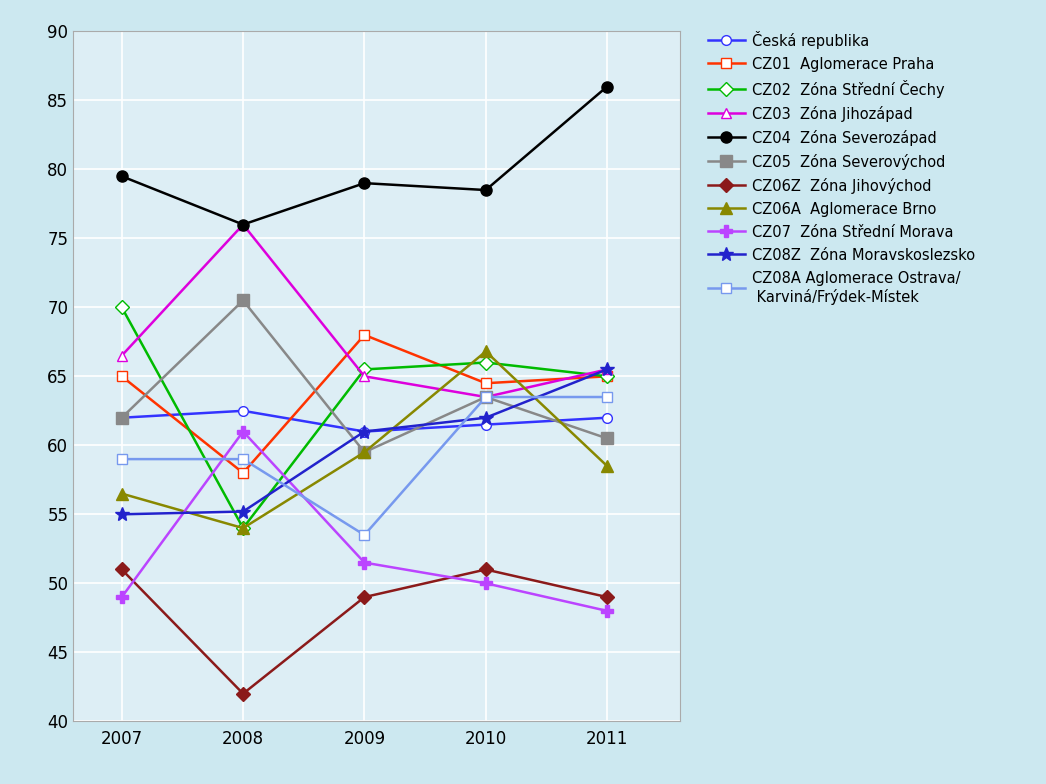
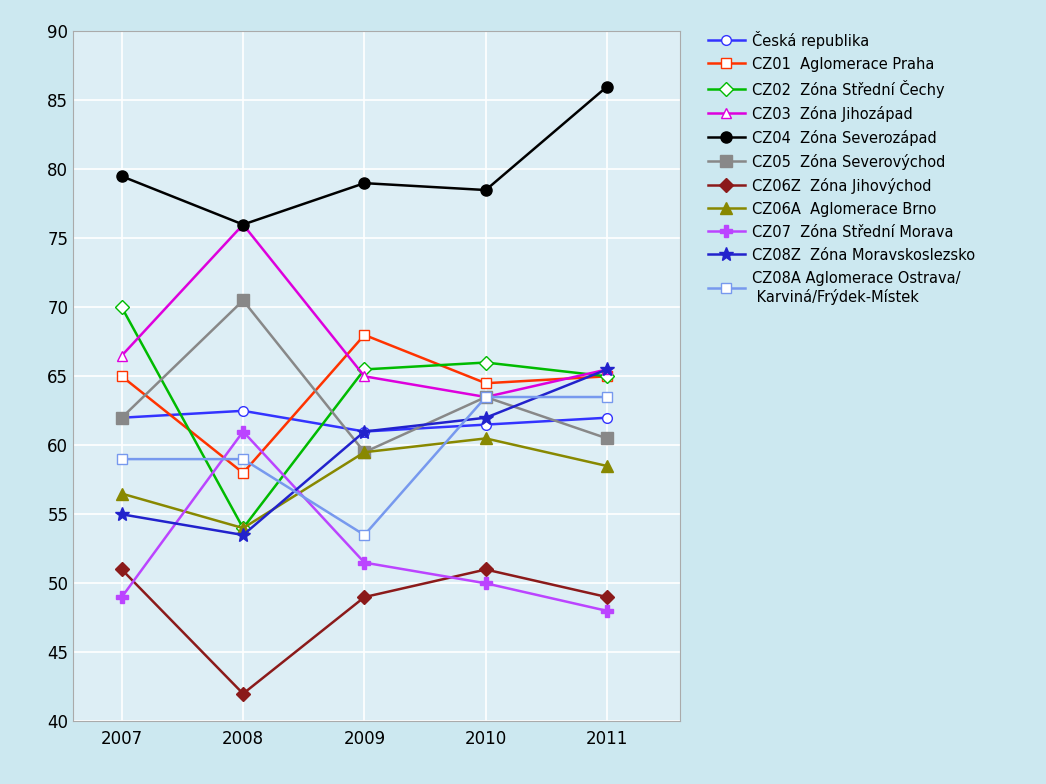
CZ08Z Zóna Moravskoslezsko/2008: 55.2 -> 53.5
CZ06A Aglomerace Brno/2010: 66.8 -> 60.5
